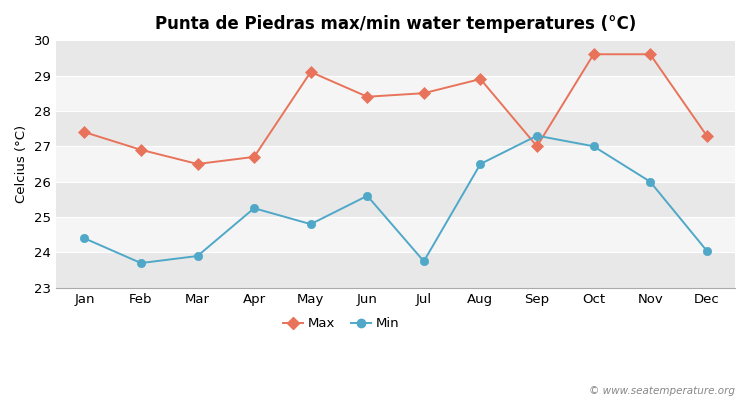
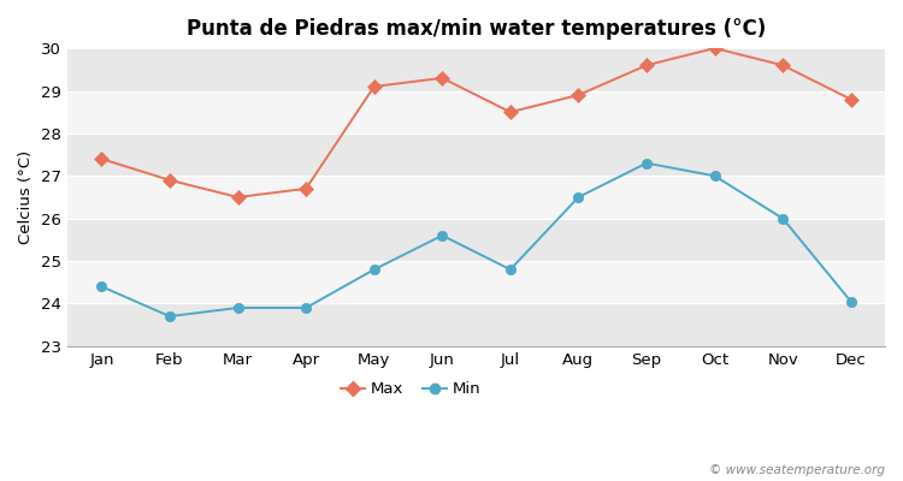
Min/Apr: 25.25 -> 23.90
Max/Jun: 28.4 -> 29.3
Min/Jul: 23.75 -> 24.80
Max/Sep: 27.0 -> 29.6
Max/Oct: 29.6 -> 30.0
Max/Dec: 27.3 -> 28.8
